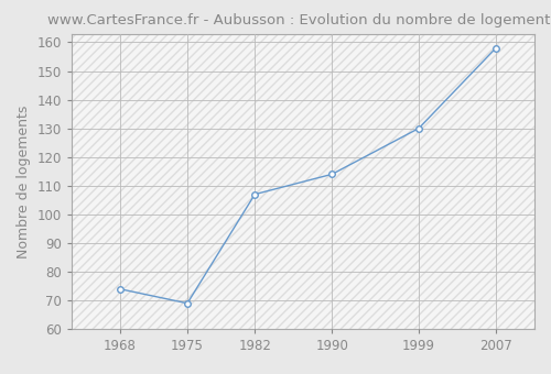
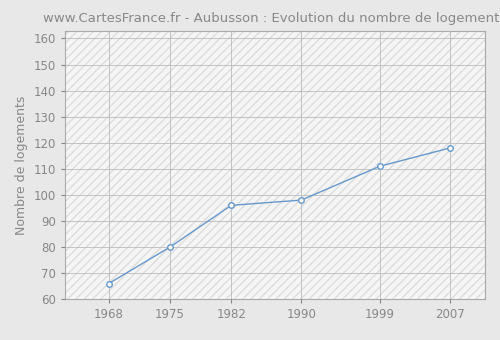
1968: 74 -> 66
1975: 69 -> 80
1982: 107 -> 96
1990: 114 -> 98
1999: 130 -> 111
2007: 158 -> 118
